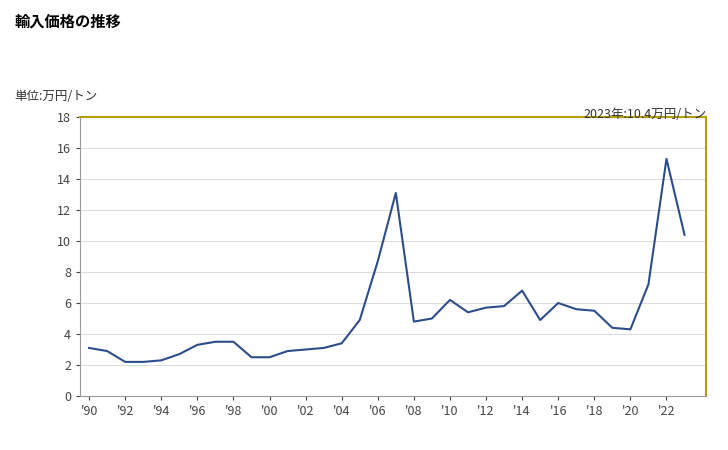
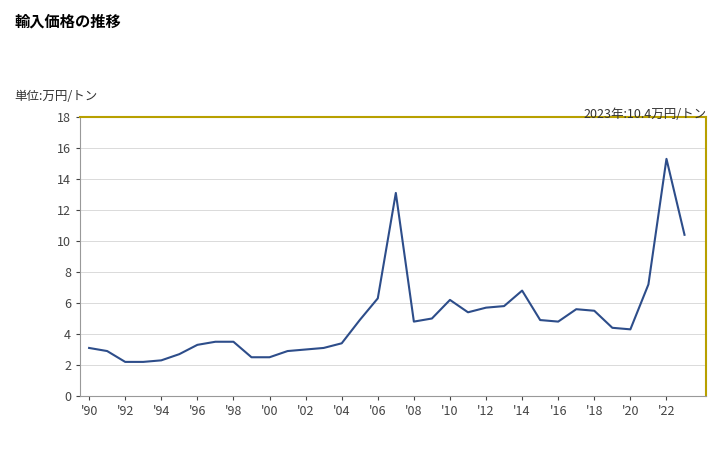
'06: 8.7 -> 6.3
'16: 6.0 -> 4.8
